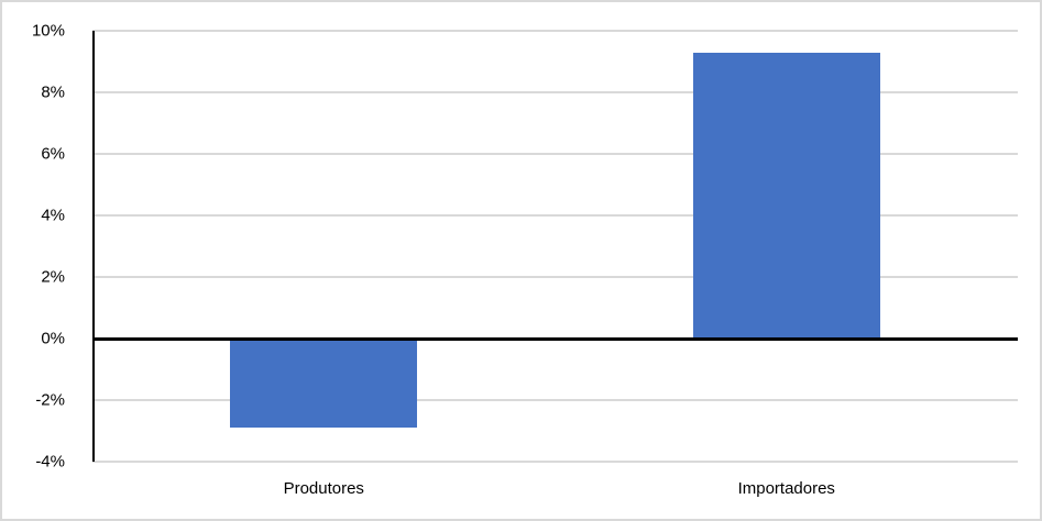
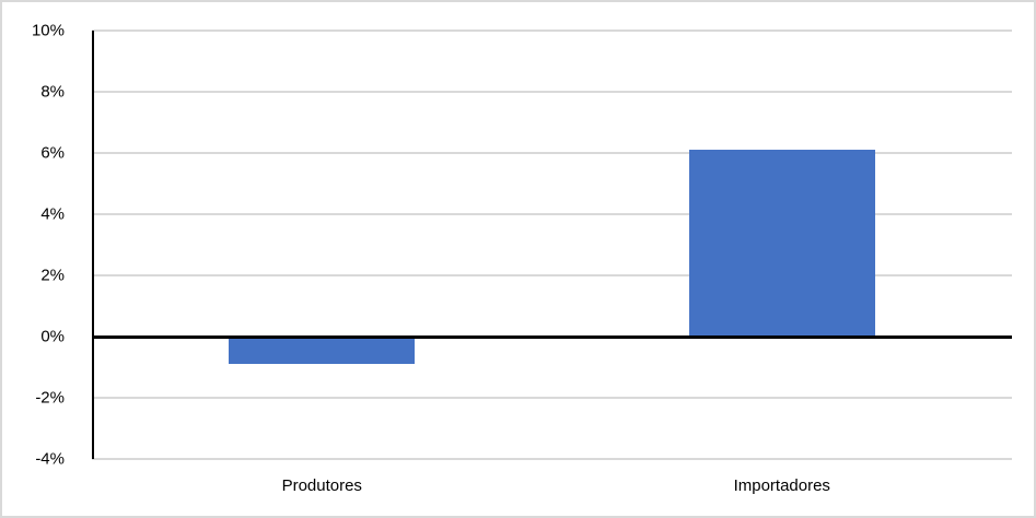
Produtores: -2.9% -> -0.9%
Importadores: 9.3% -> 6.1%
